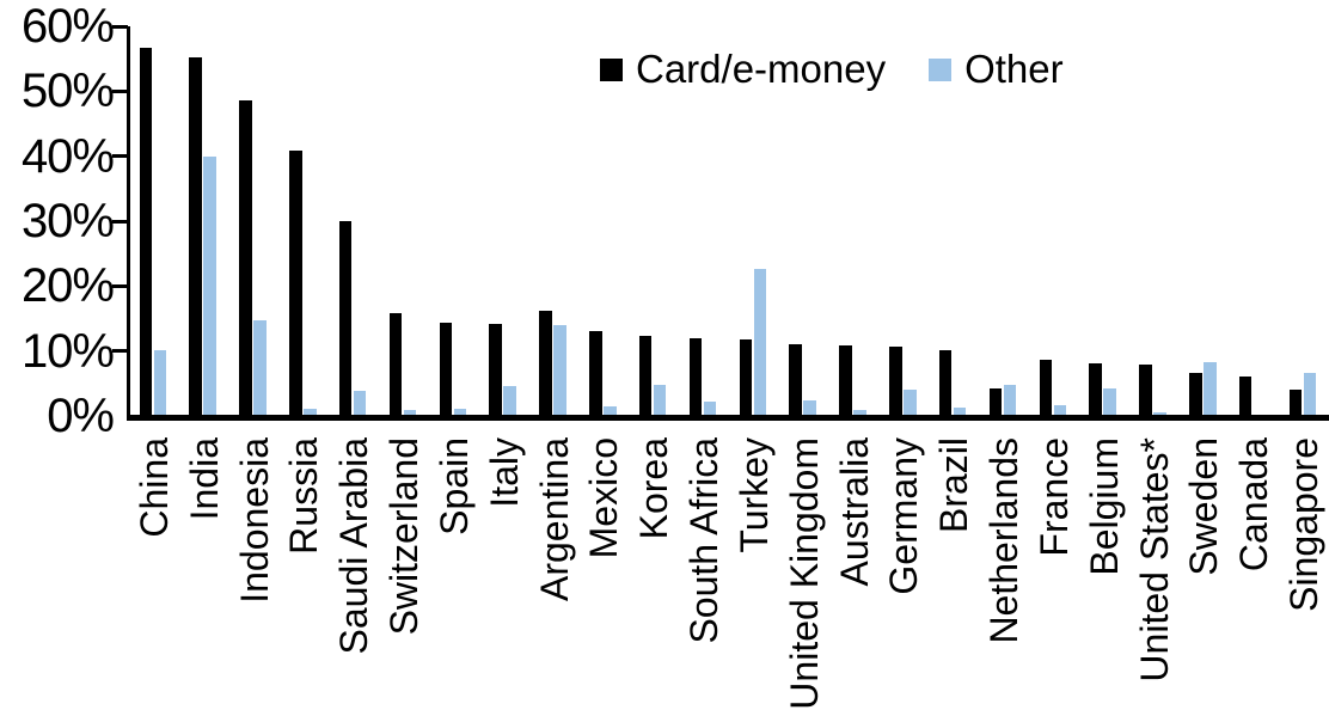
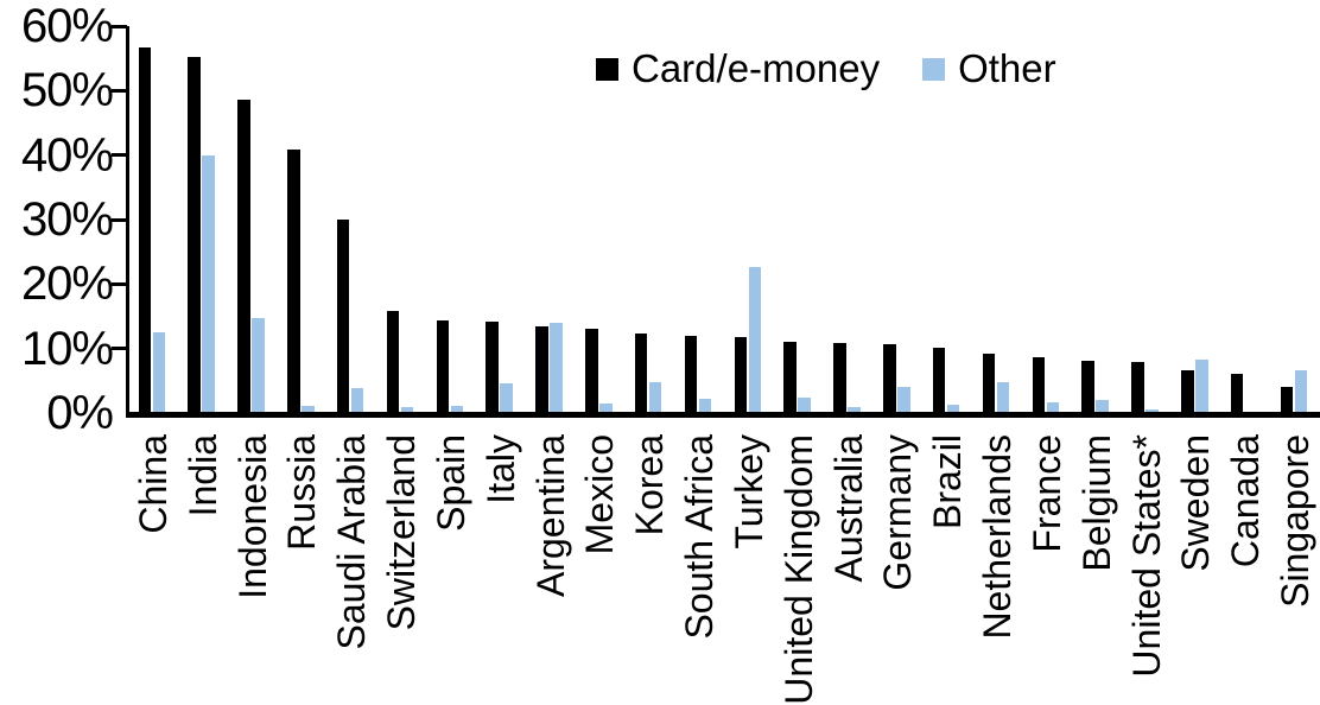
Other/China: 10% -> 12%
Card/e-money/Argentina: 16% -> 13%
Card/e-money/Netherlands: 4% -> 9%
Other/Belgium: 4% -> 2%
